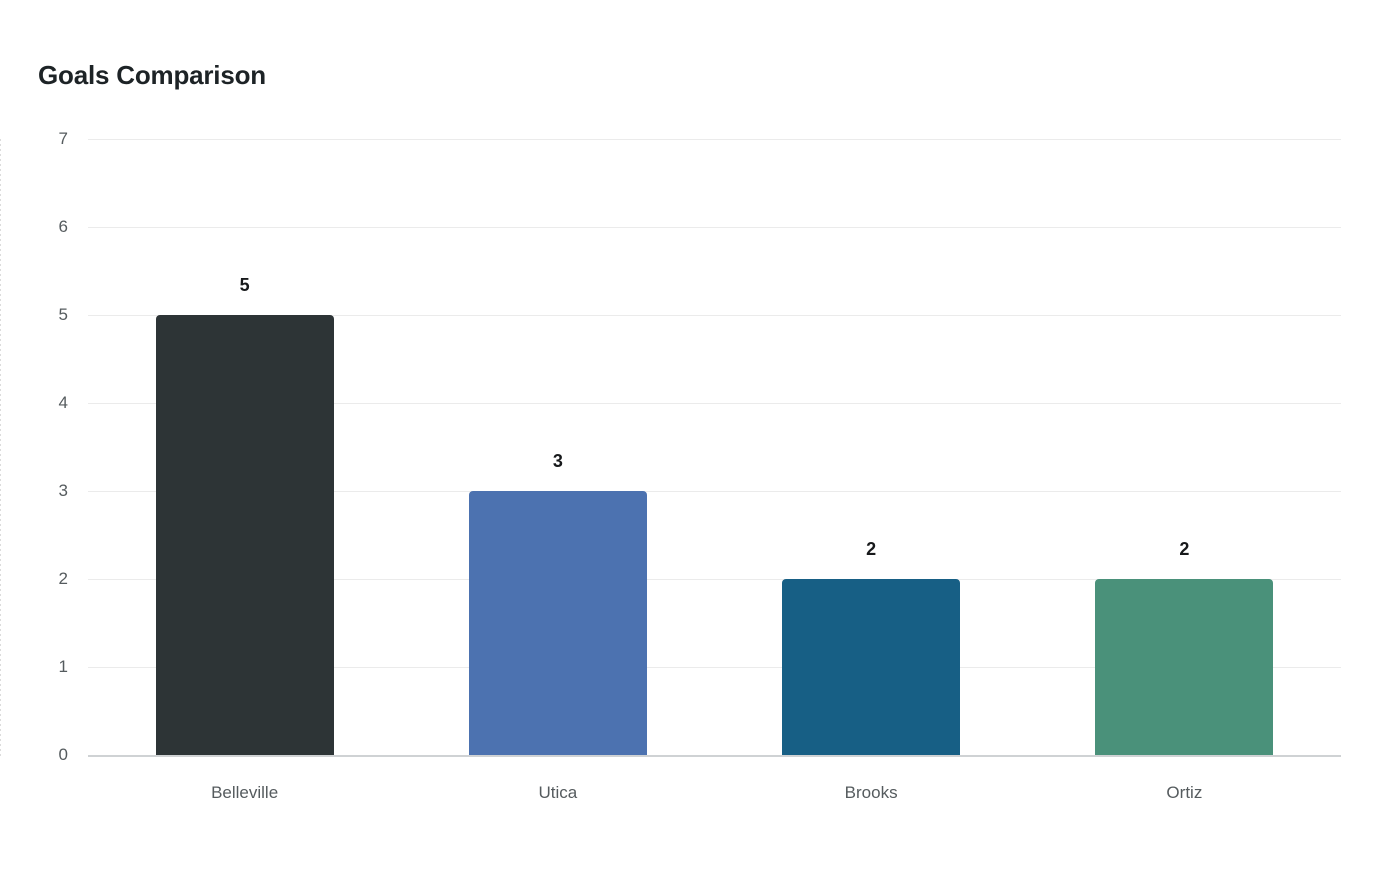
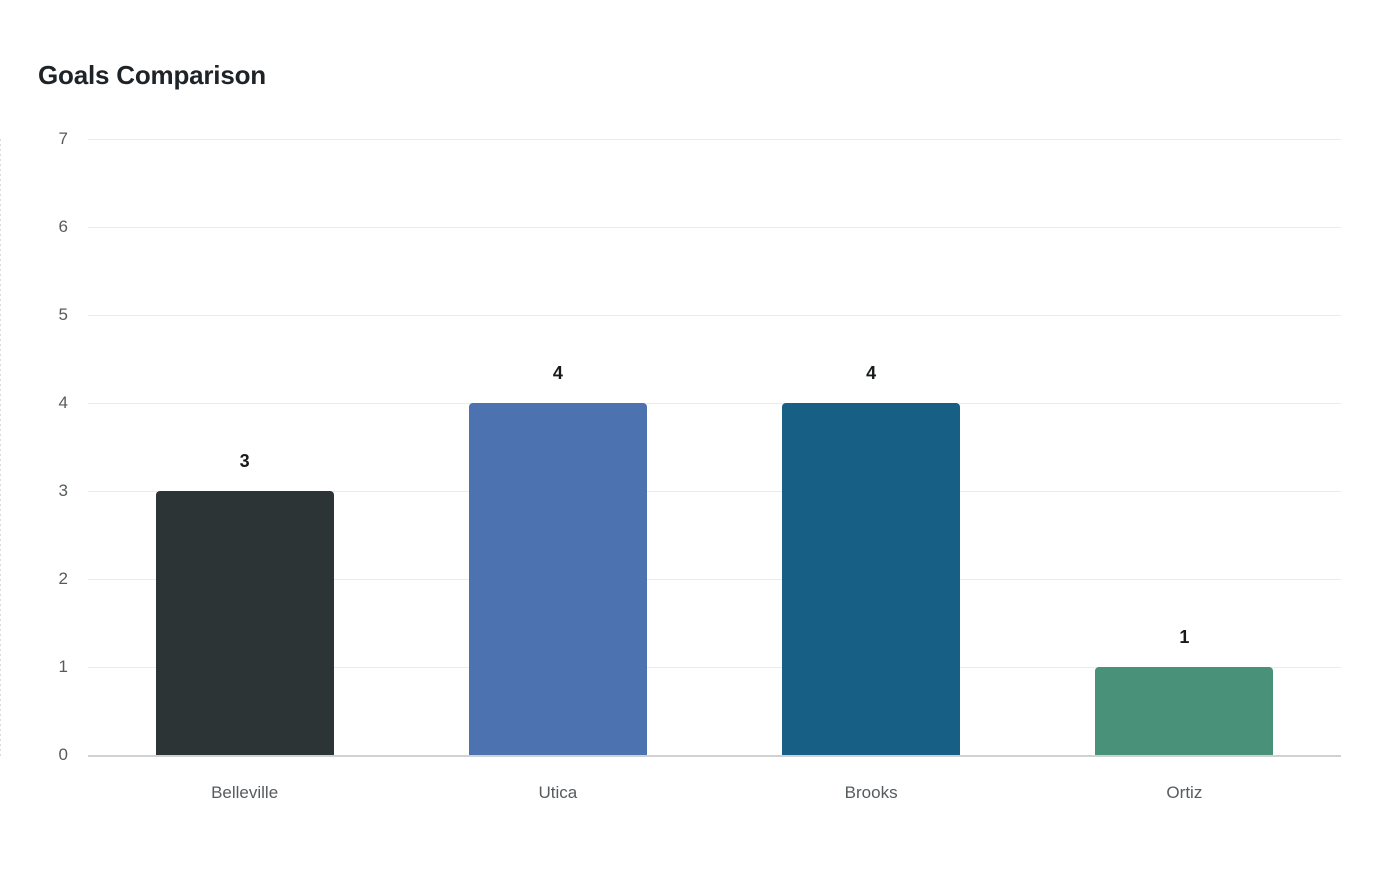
Belleville: 5 -> 3
Utica: 3 -> 4
Brooks: 2 -> 4
Ortiz: 2 -> 1
